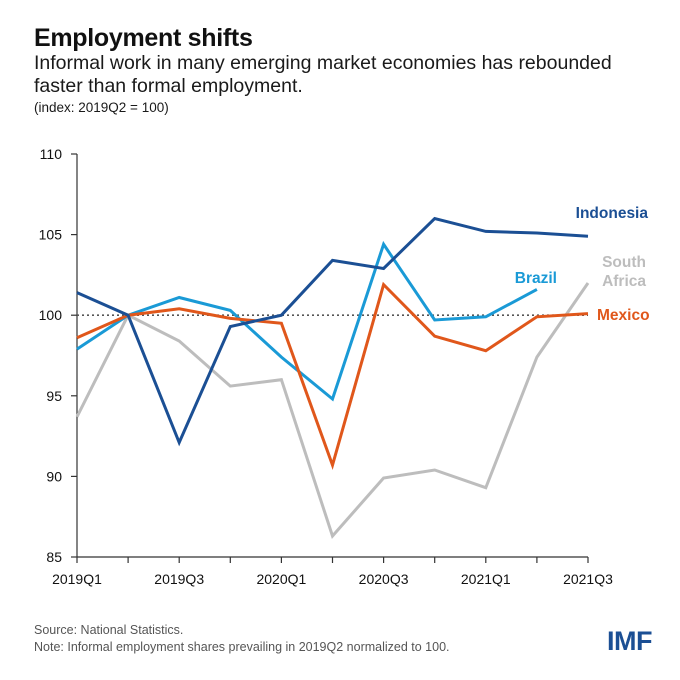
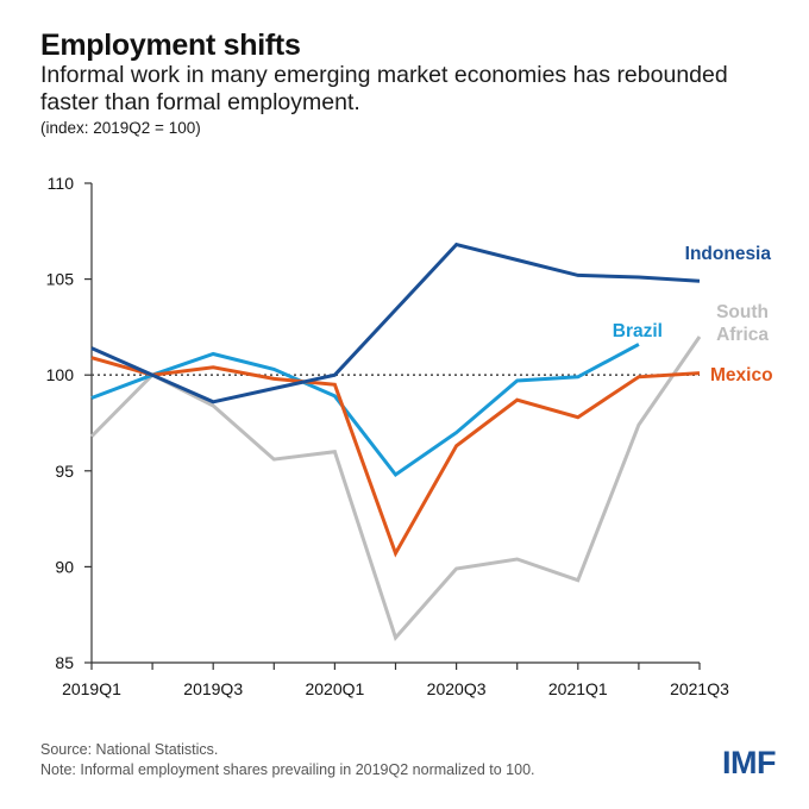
Brazil/2019Q1: 97.9 -> 98.8
South Africa/2019Q1: 93.7 -> 96.8
Mexico/2019Q1: 98.6 -> 100.9
Indonesia/2019Q3: 92.1 -> 98.6
Brazil/2020Q1: 97.4 -> 98.9
Indonesia/2020Q3: 102.9 -> 106.8
Brazil/2020Q3: 104.4 -> 97.0
Mexico/2020Q3: 101.9 -> 96.3
